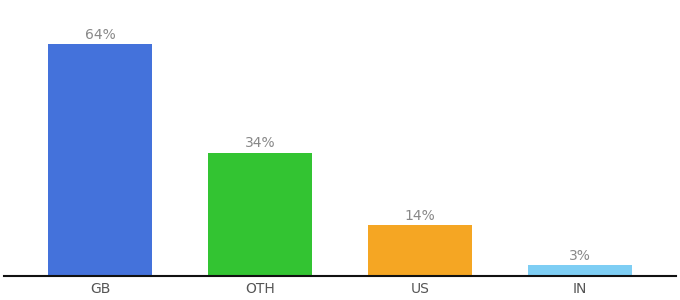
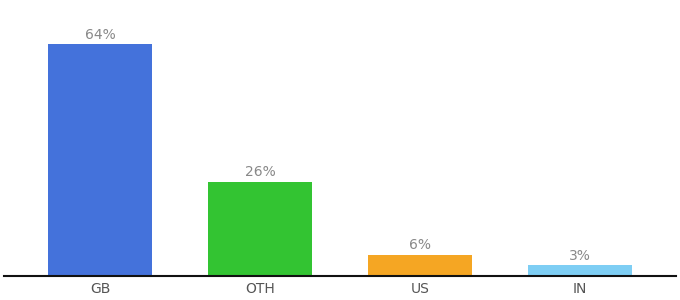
OTH: 34% -> 26%
US: 14% -> 6%
